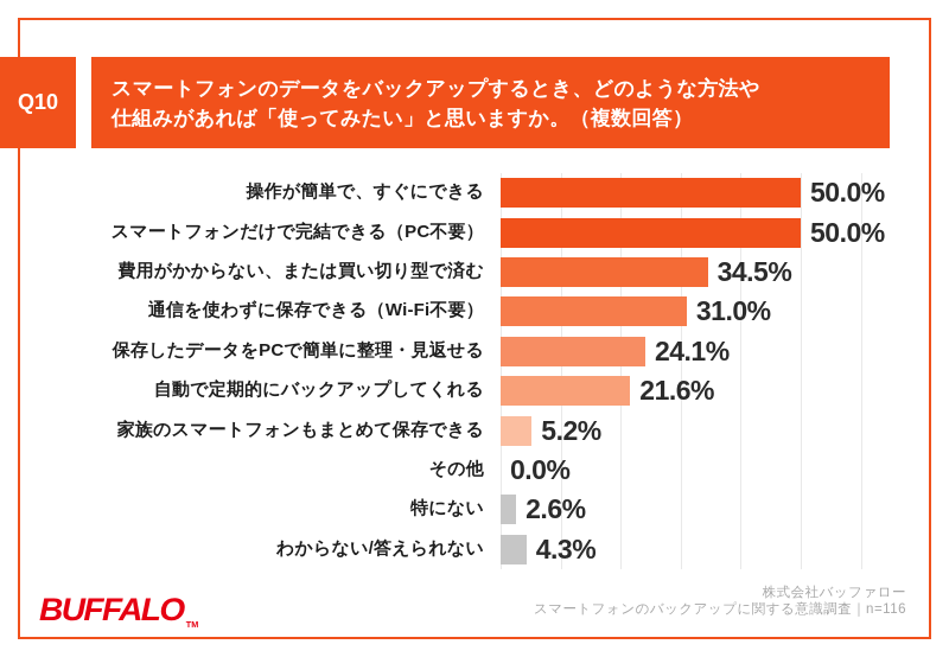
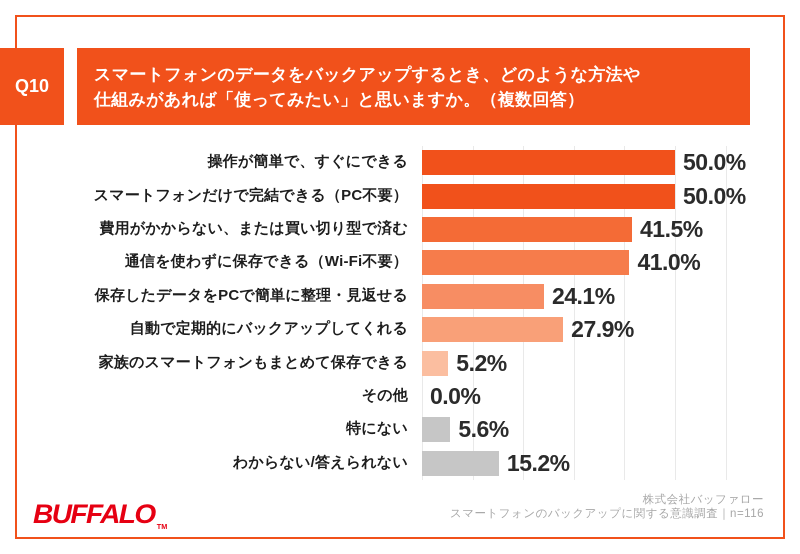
費用がかからない、または買い切り型で済む: 34.5% -> 41.5%
通信を使わずに保存できる（Wi-Fi不要）: 31.0% -> 41.0%
自動で定期的にバックアップしてくれる: 21.6% -> 27.9%
特にない: 2.6% -> 5.6%
わからない/答えられない: 4.3% -> 15.2%
